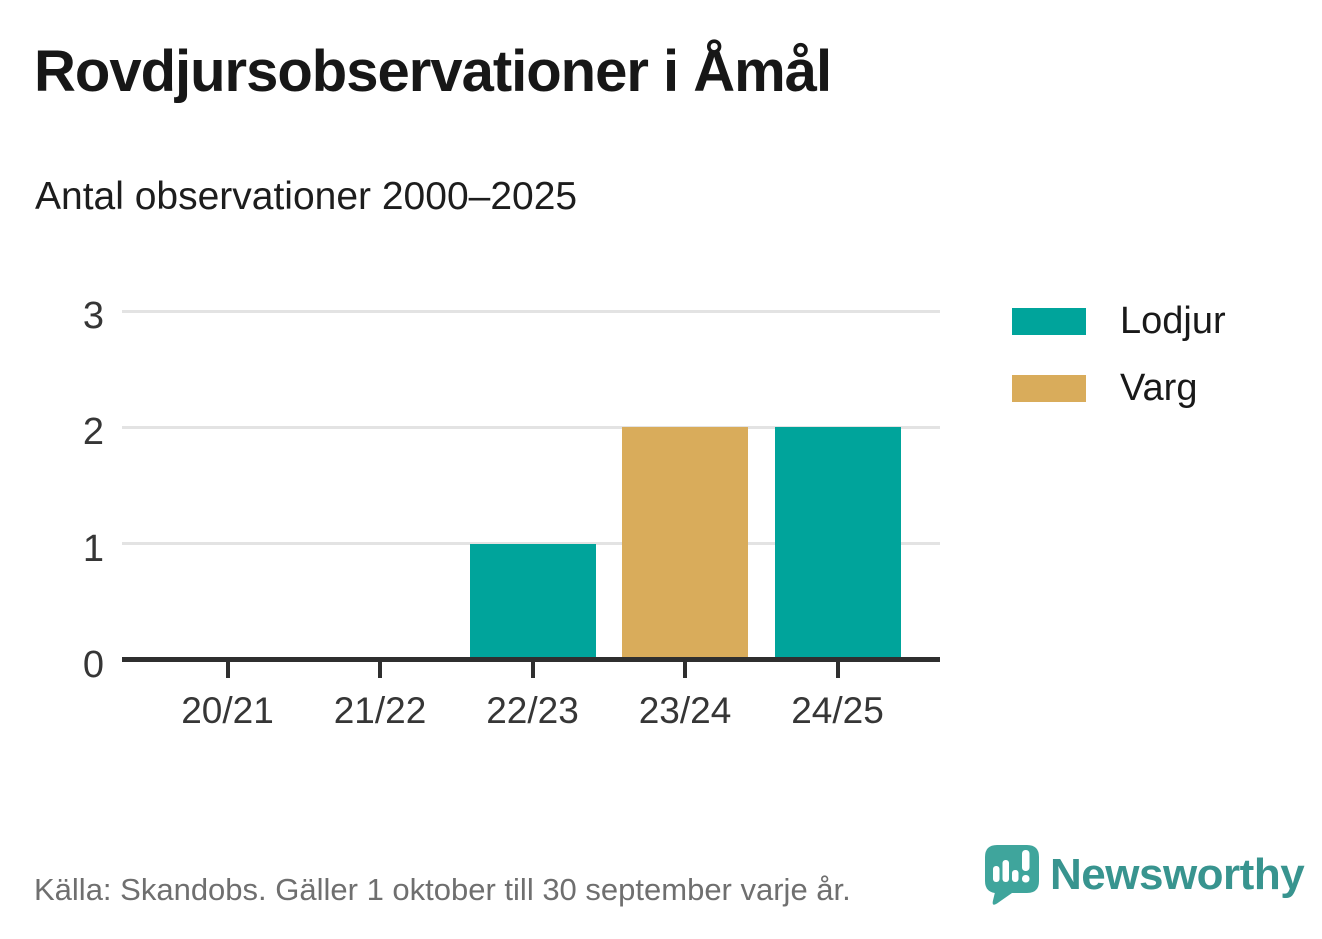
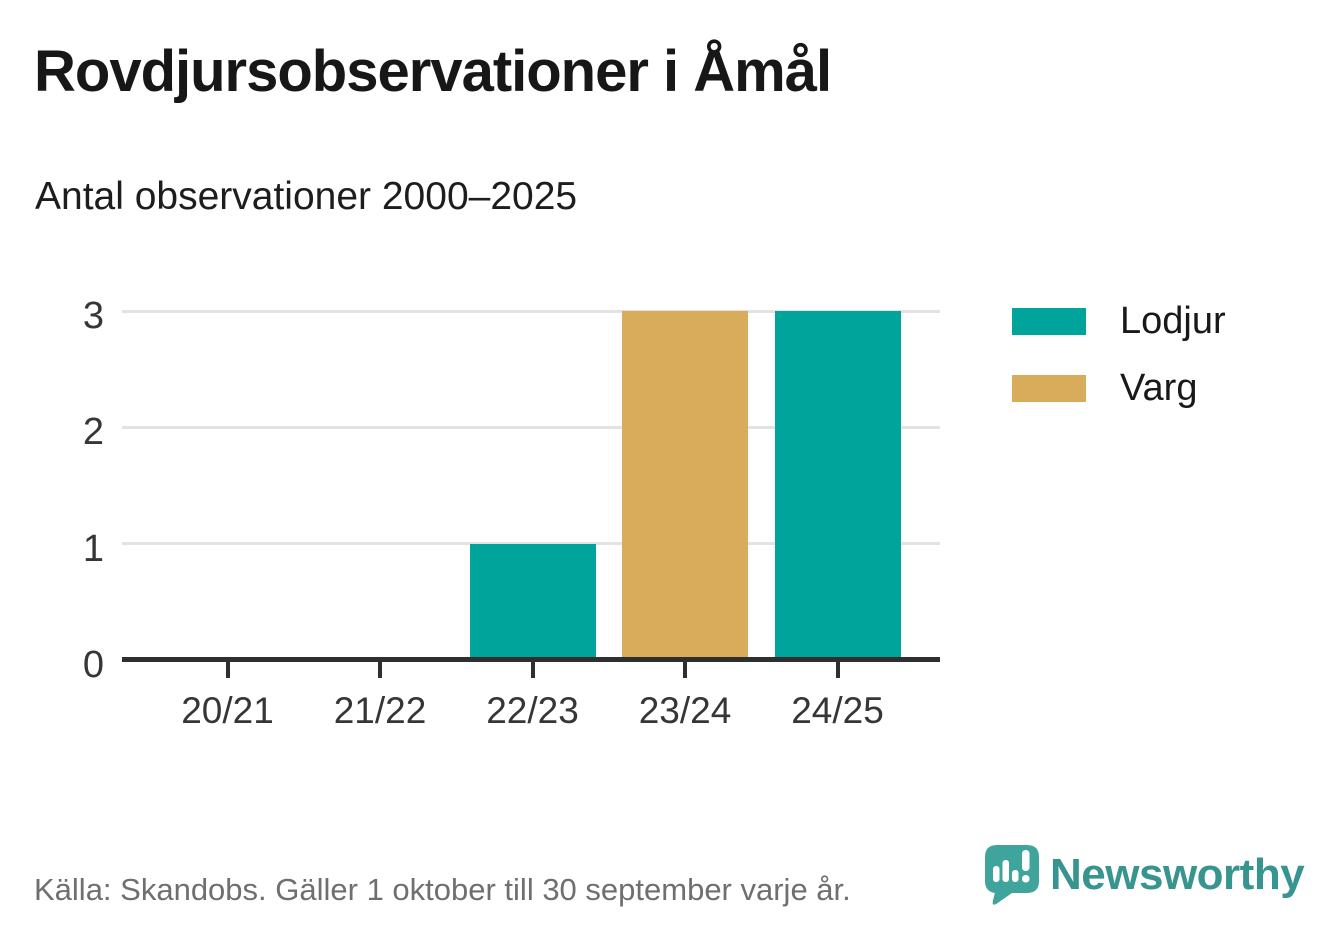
Varg/23/24: 2 -> 3
Lodjur/24/25: 2 -> 3
